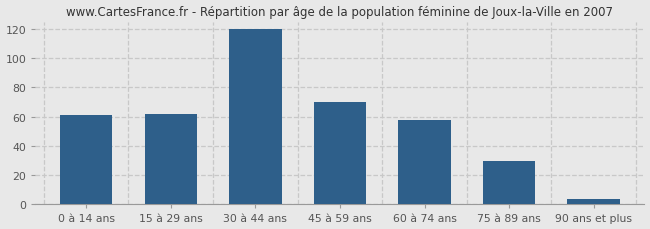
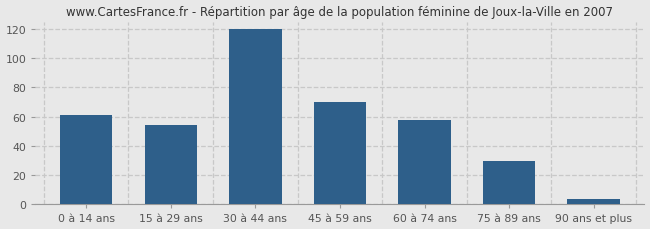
15 à 29 ans: 62 -> 54
